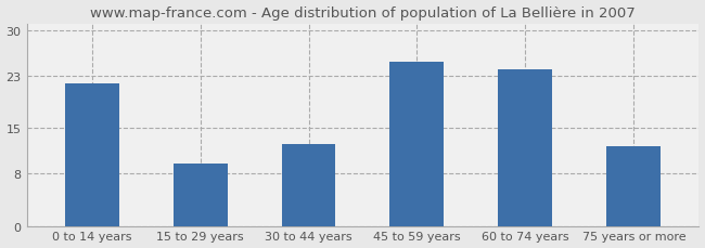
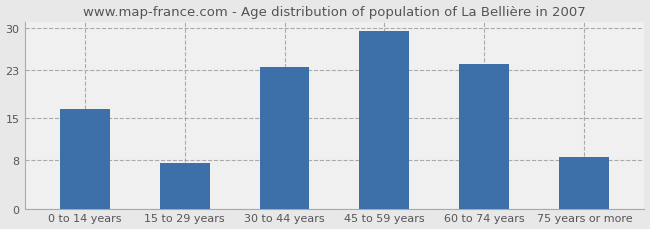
0 to 14 years: 21.8 -> 16.5
15 to 29 years: 9.6 -> 7.5
30 to 44 years: 12.6 -> 23.5
45 to 59 years: 25.2 -> 29.5
75 years or more: 12.2 -> 8.5
